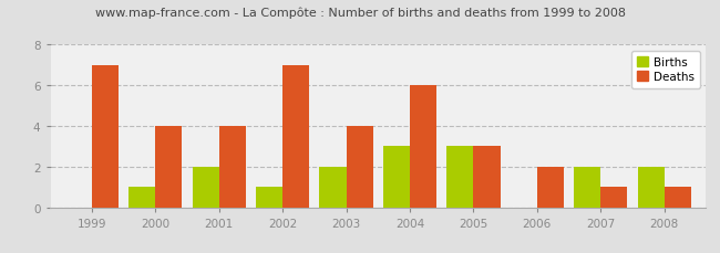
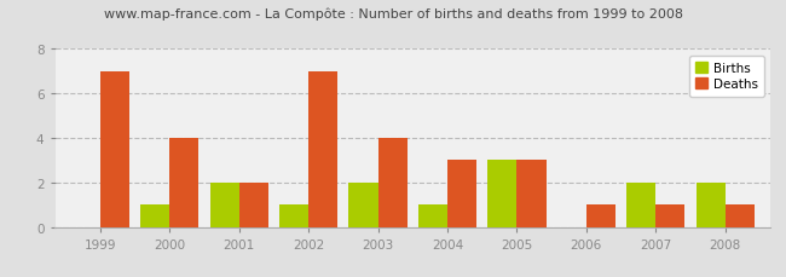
Deaths/2001: 4 -> 2
Births/2004: 3 -> 1
Deaths/2004: 6 -> 3
Deaths/2006: 2 -> 1
